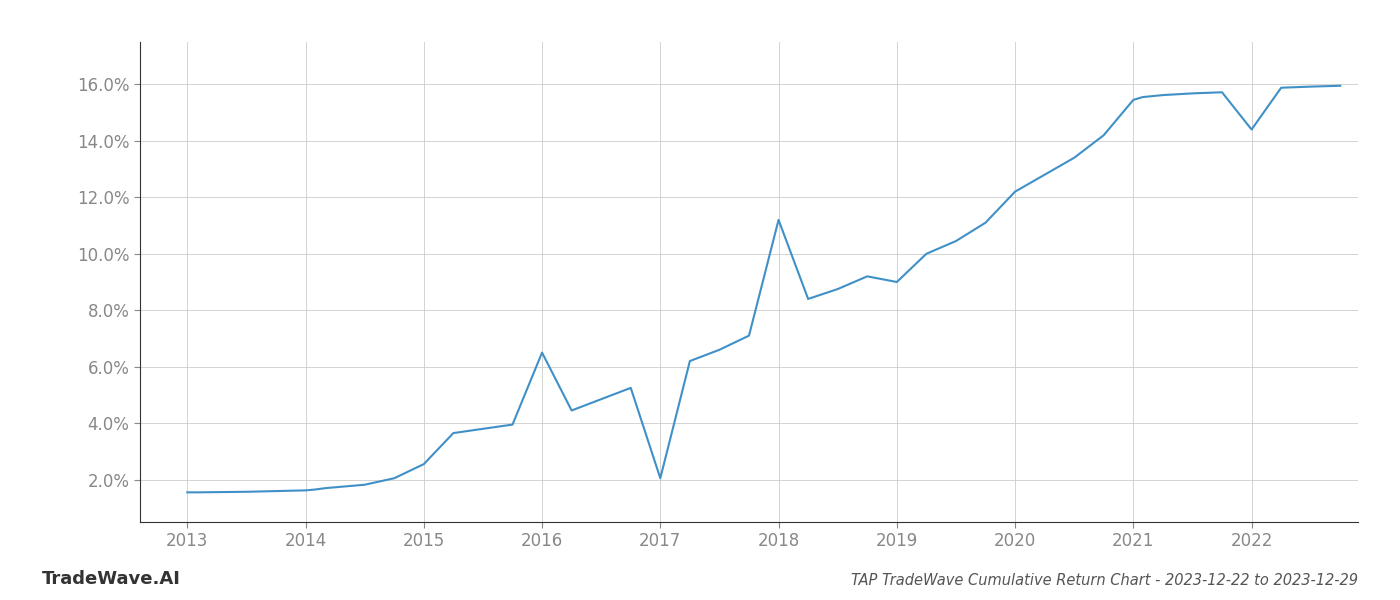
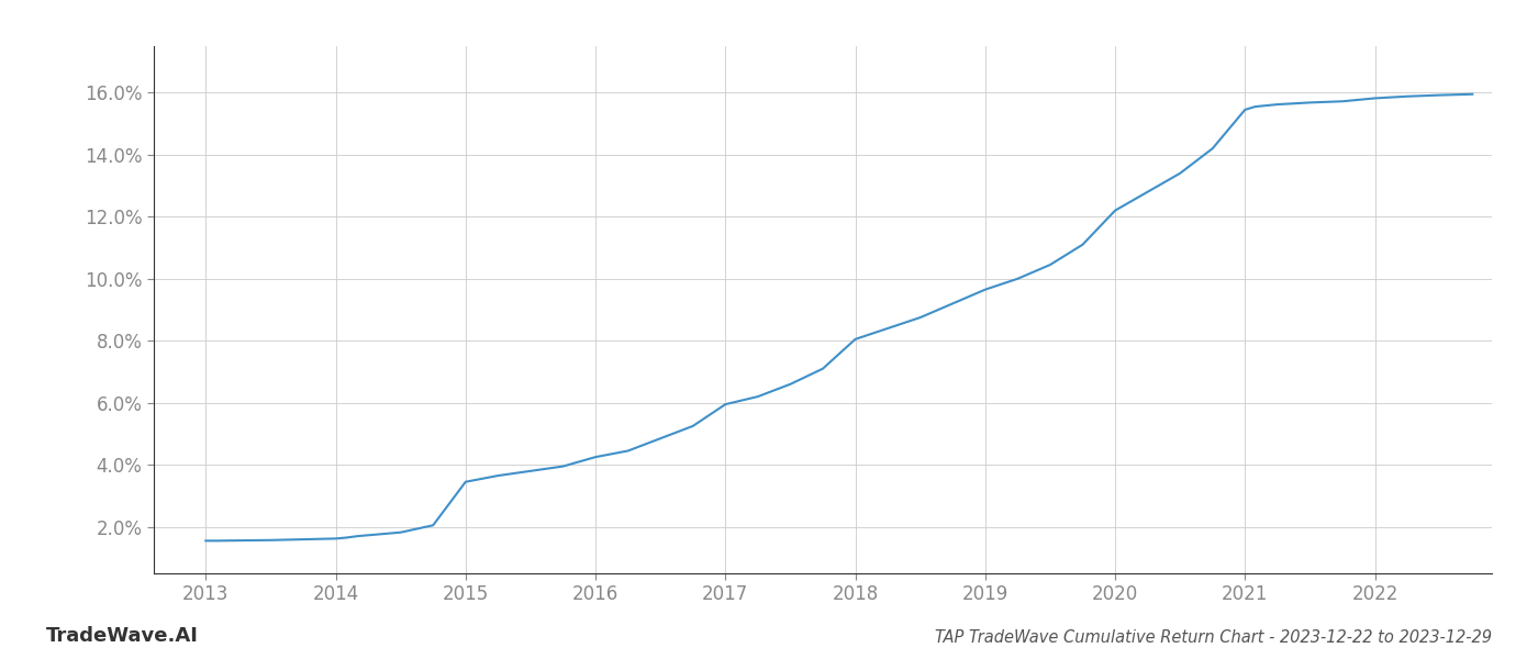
2015: 2.55% -> 3.45%
2016: 6.50% -> 4.25%
2017: 2.05% -> 5.95%
2018: 11.20% -> 8.05%
2019: 9.00% -> 9.65%
2022: 14.40% -> 15.82%
